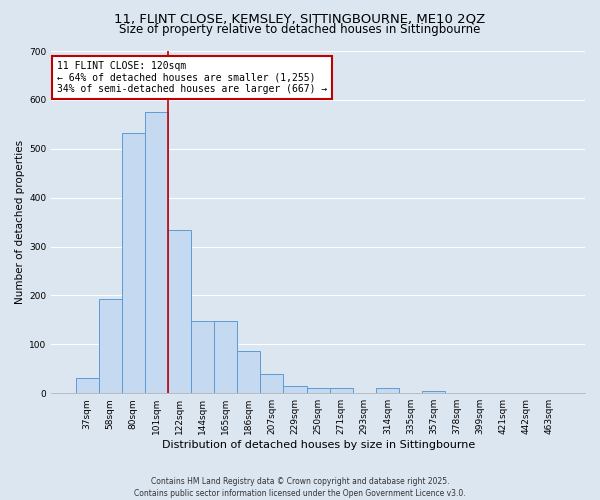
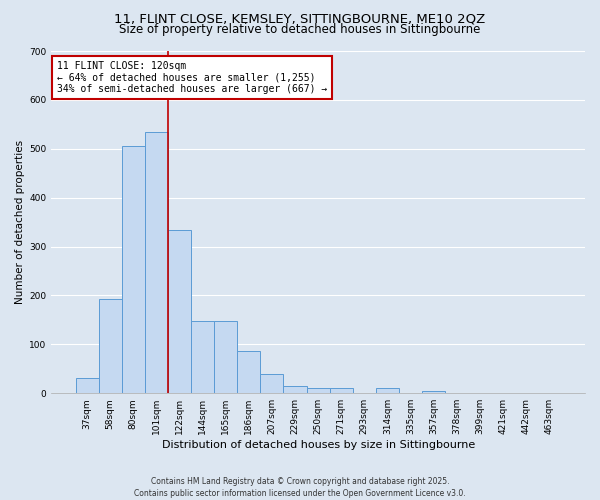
80sqm: 533 -> 505
101sqm: 575 -> 535
